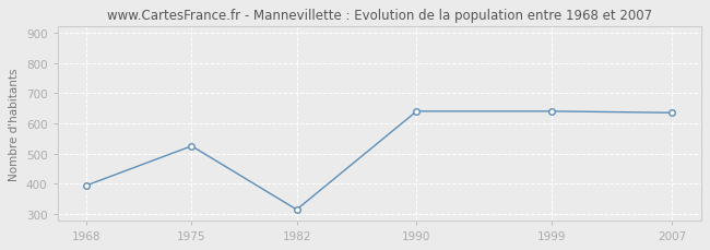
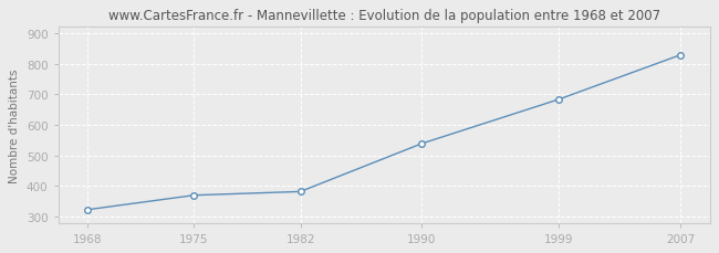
1968: 395 -> 323
1975: 525 -> 370
1982: 315 -> 382
1990: 640 -> 539
1999: 640 -> 683
2007: 635 -> 828
